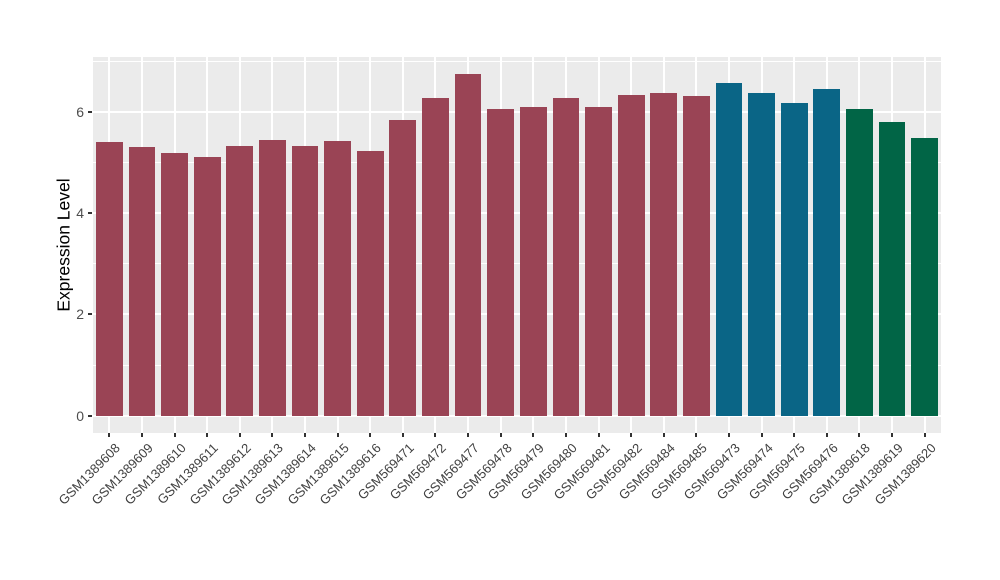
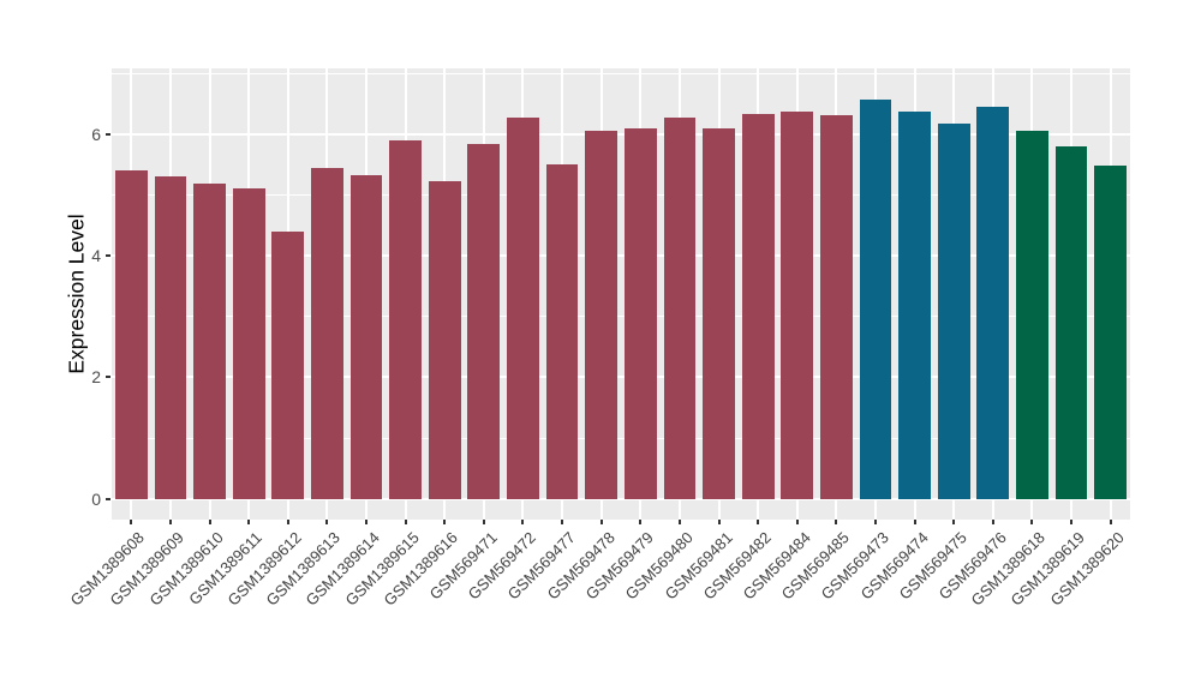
GSM1389612: 5.3 -> 4.4
GSM1389615: 5.4 -> 5.9
GSM569477: 6.7 -> 5.5
